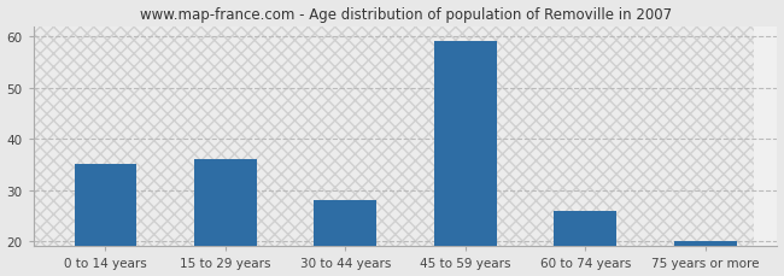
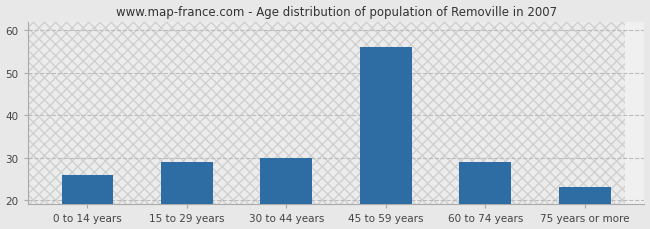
0 to 14 years: 35 -> 26
15 to 29 years: 36 -> 29
30 to 44 years: 28 -> 30
45 to 59 years: 59 -> 56
60 to 74 years: 26 -> 29
75 years or more: 20 -> 23
